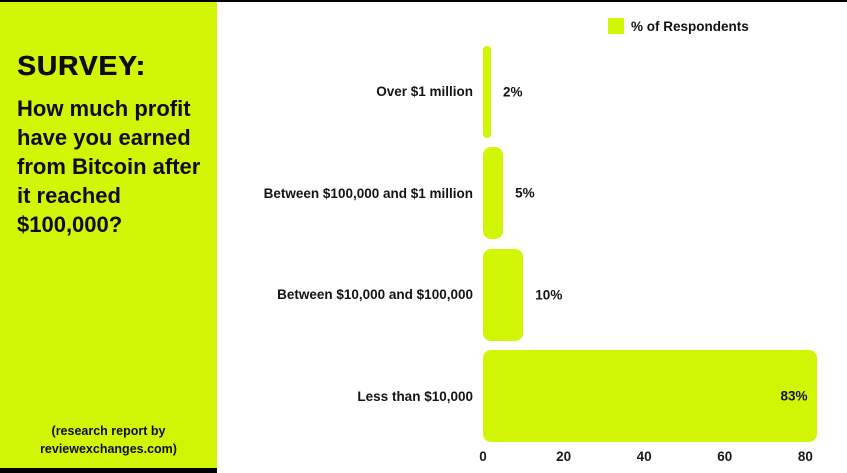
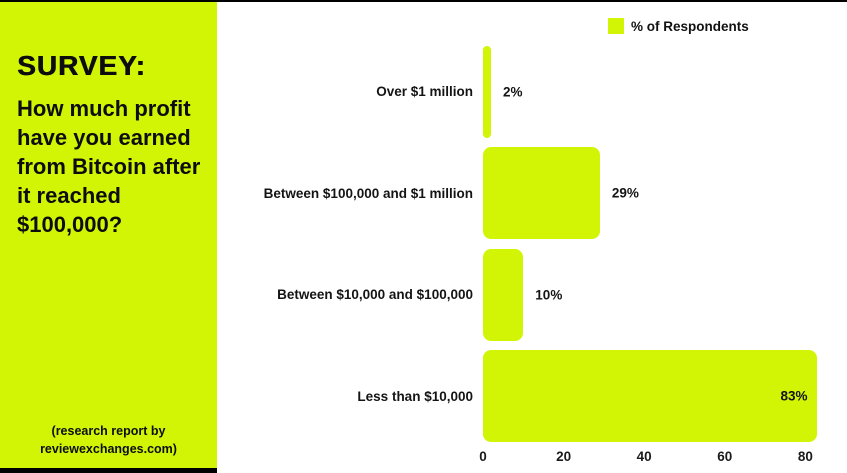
Between $100,000 and $1 million: 5% -> 29%
